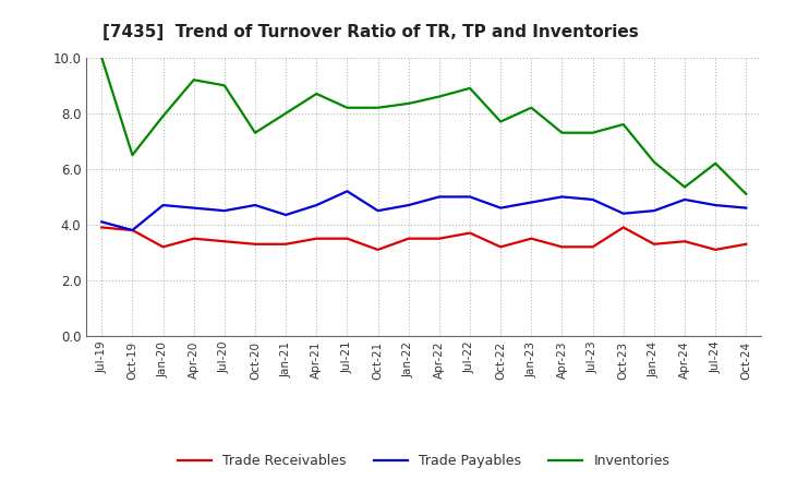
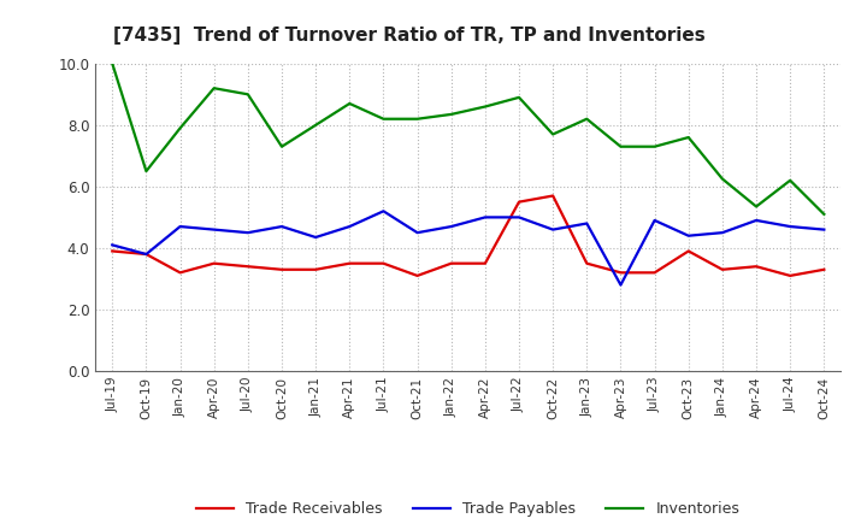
Trade Receivables/Jul-22: 3.7 -> 5.5
Trade Receivables/Oct-22: 3.2 -> 5.7
Trade Payables/Apr-23: 5.00 -> 2.80
